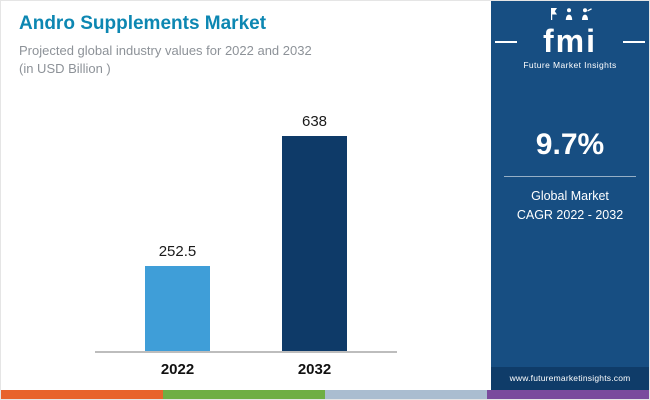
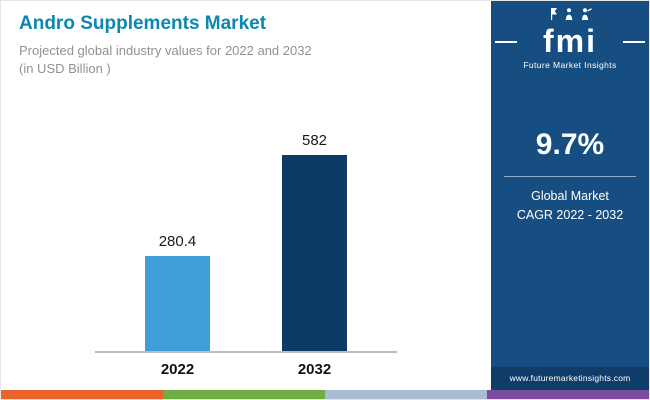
2022: 252.5 -> 280.4
2032: 638 -> 582
